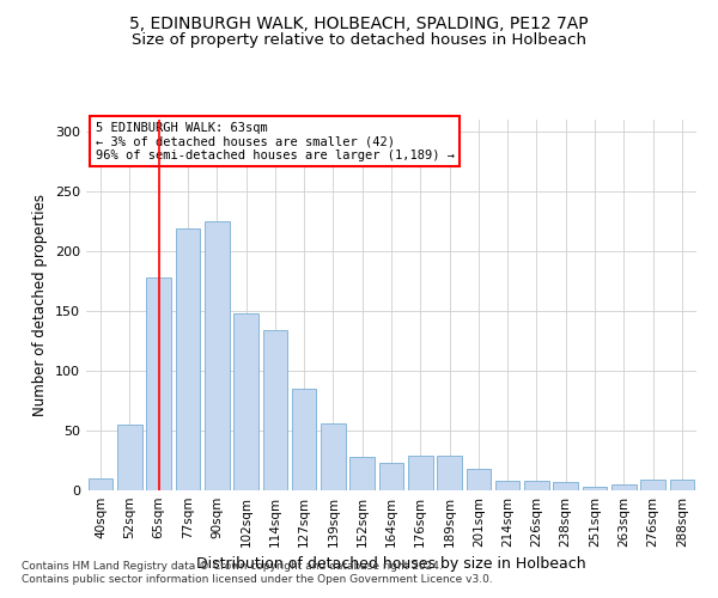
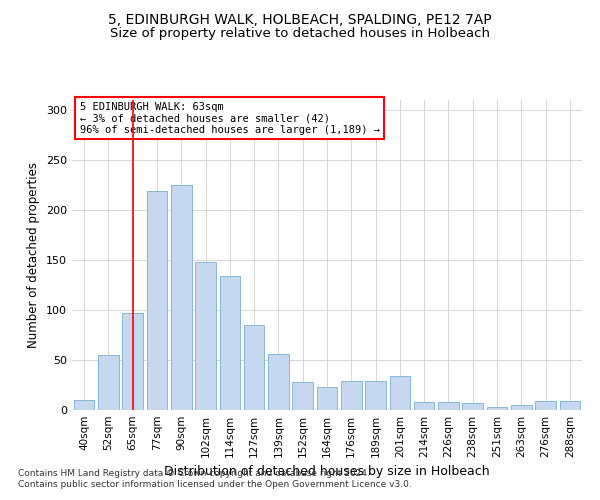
65sqm: 178 -> 97
201sqm: 18 -> 34
